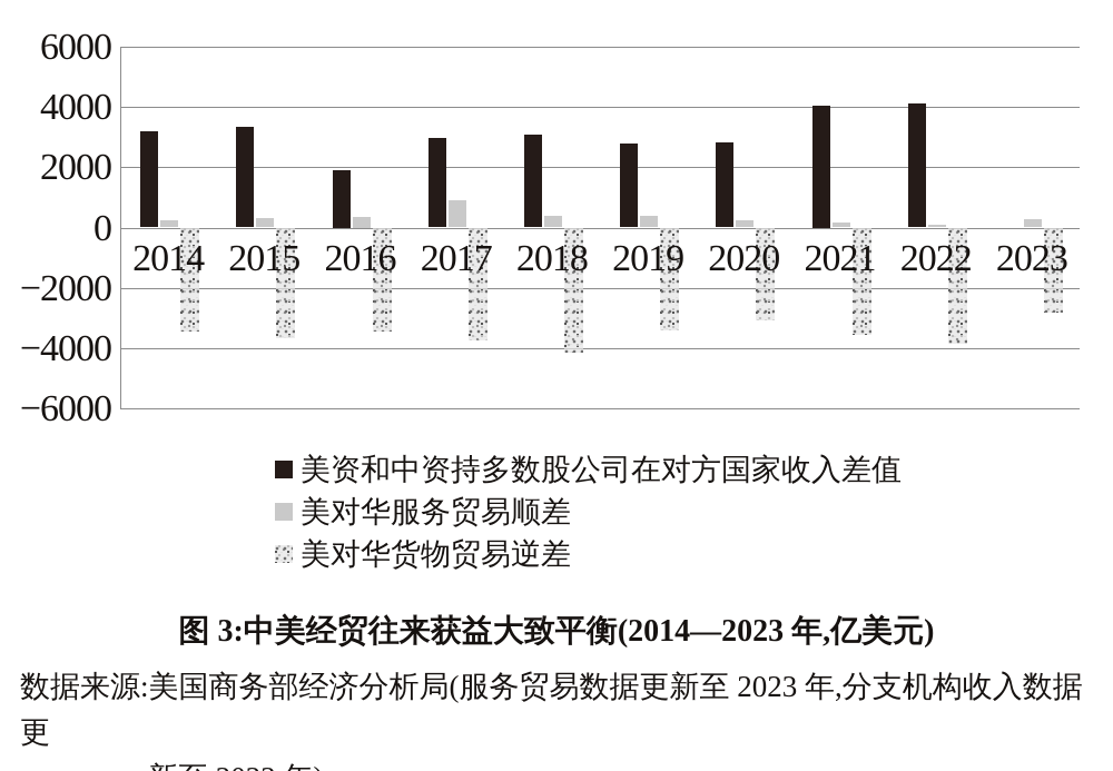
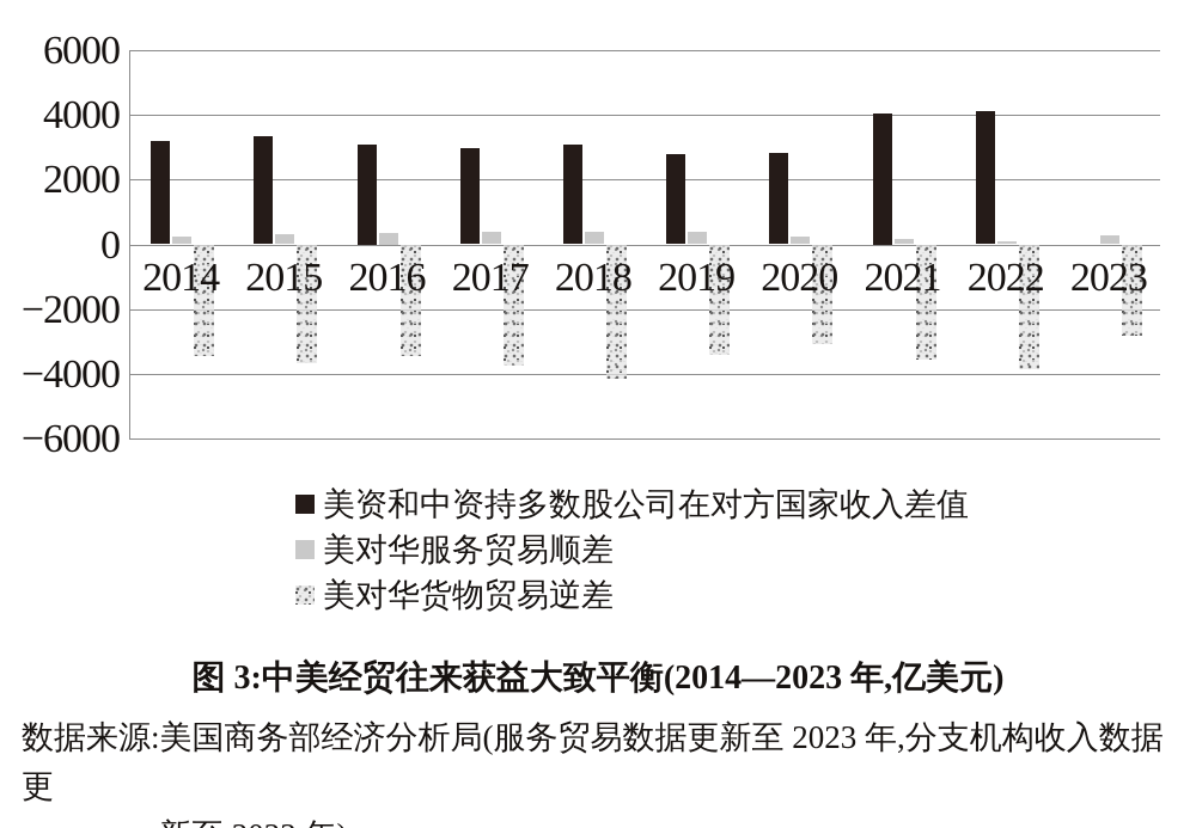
美资和中资持多数股公司在对方国家收入差值/2016: 1900 -> 3100
美对华服务贸易顺差/2017: 900 -> 400
